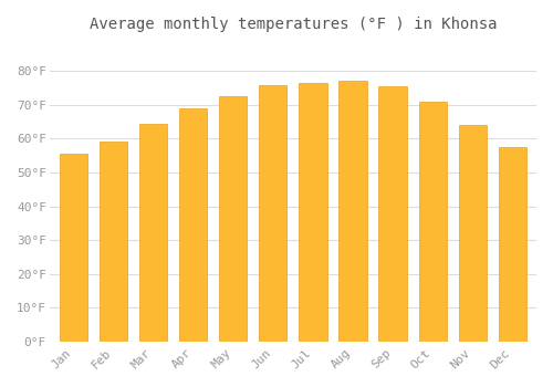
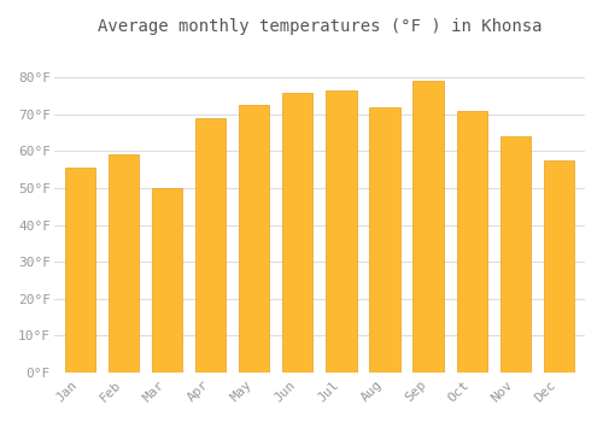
Mar: 64.5°F -> 50.0°F
Aug: 77.0°F -> 72.0°F
Sep: 75.5°F -> 79.0°F
